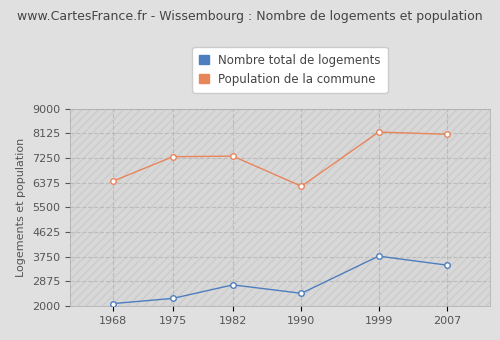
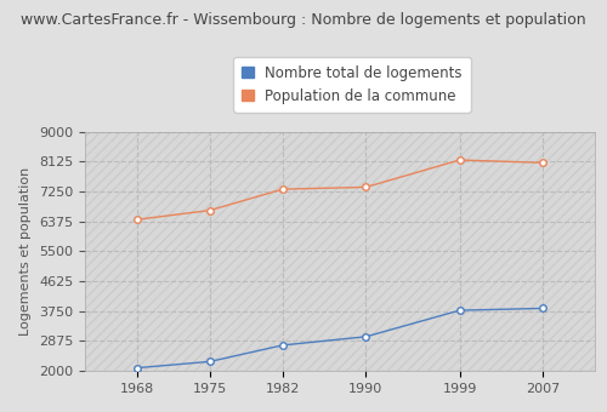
Population de la commune/1975: 7300 -> 6700
Nombre total de logements/1990: 2450 -> 3000
Population de la commune/1990: 6250 -> 7380
Nombre total de logements/2007: 3450 -> 3830
